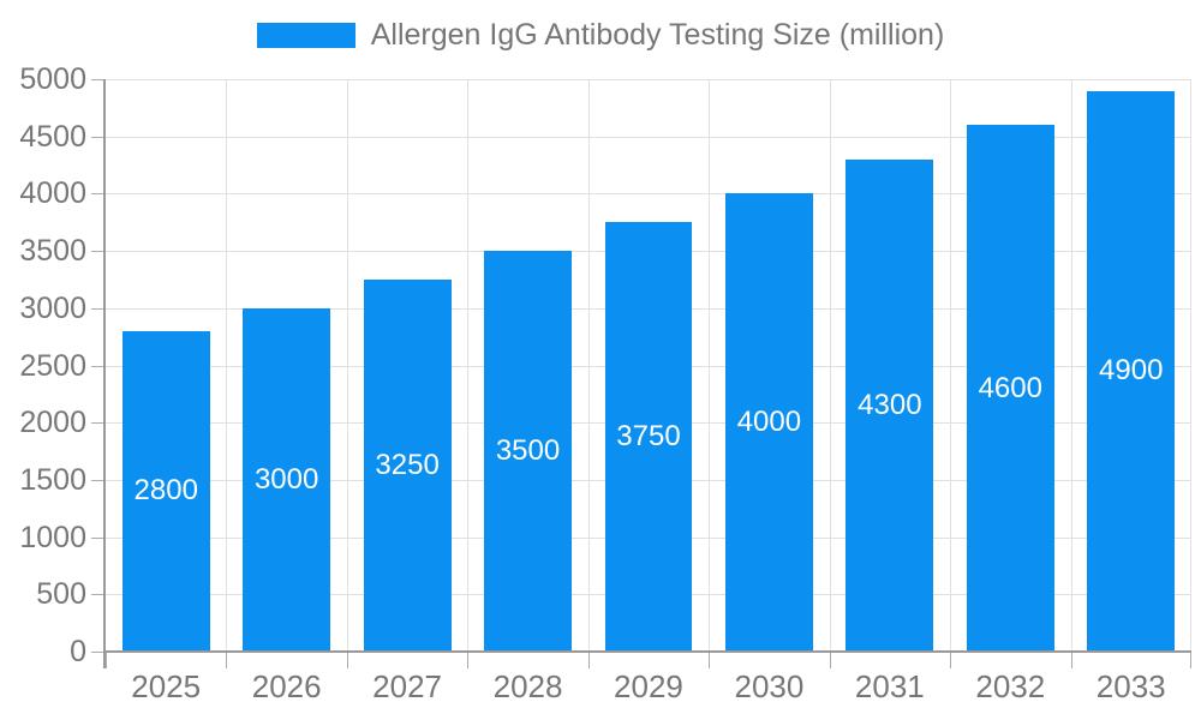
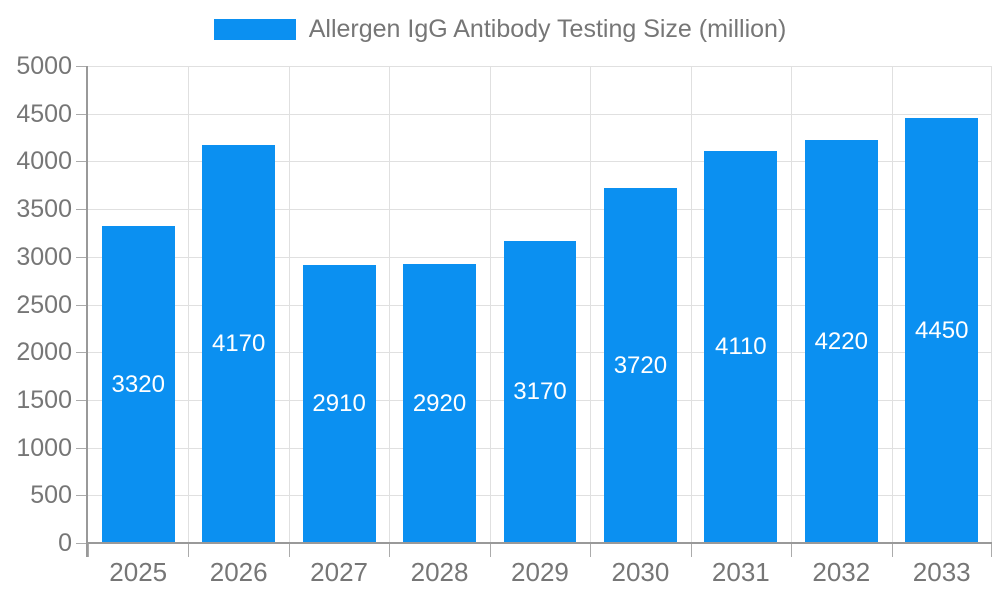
2025: 2800 -> 3320
2026: 3000 -> 4170
2027: 3250 -> 2910
2028: 3500 -> 2920
2029: 3750 -> 3170
2030: 4000 -> 3720
2031: 4300 -> 4110
2032: 4600 -> 4220
2033: 4900 -> 4450
